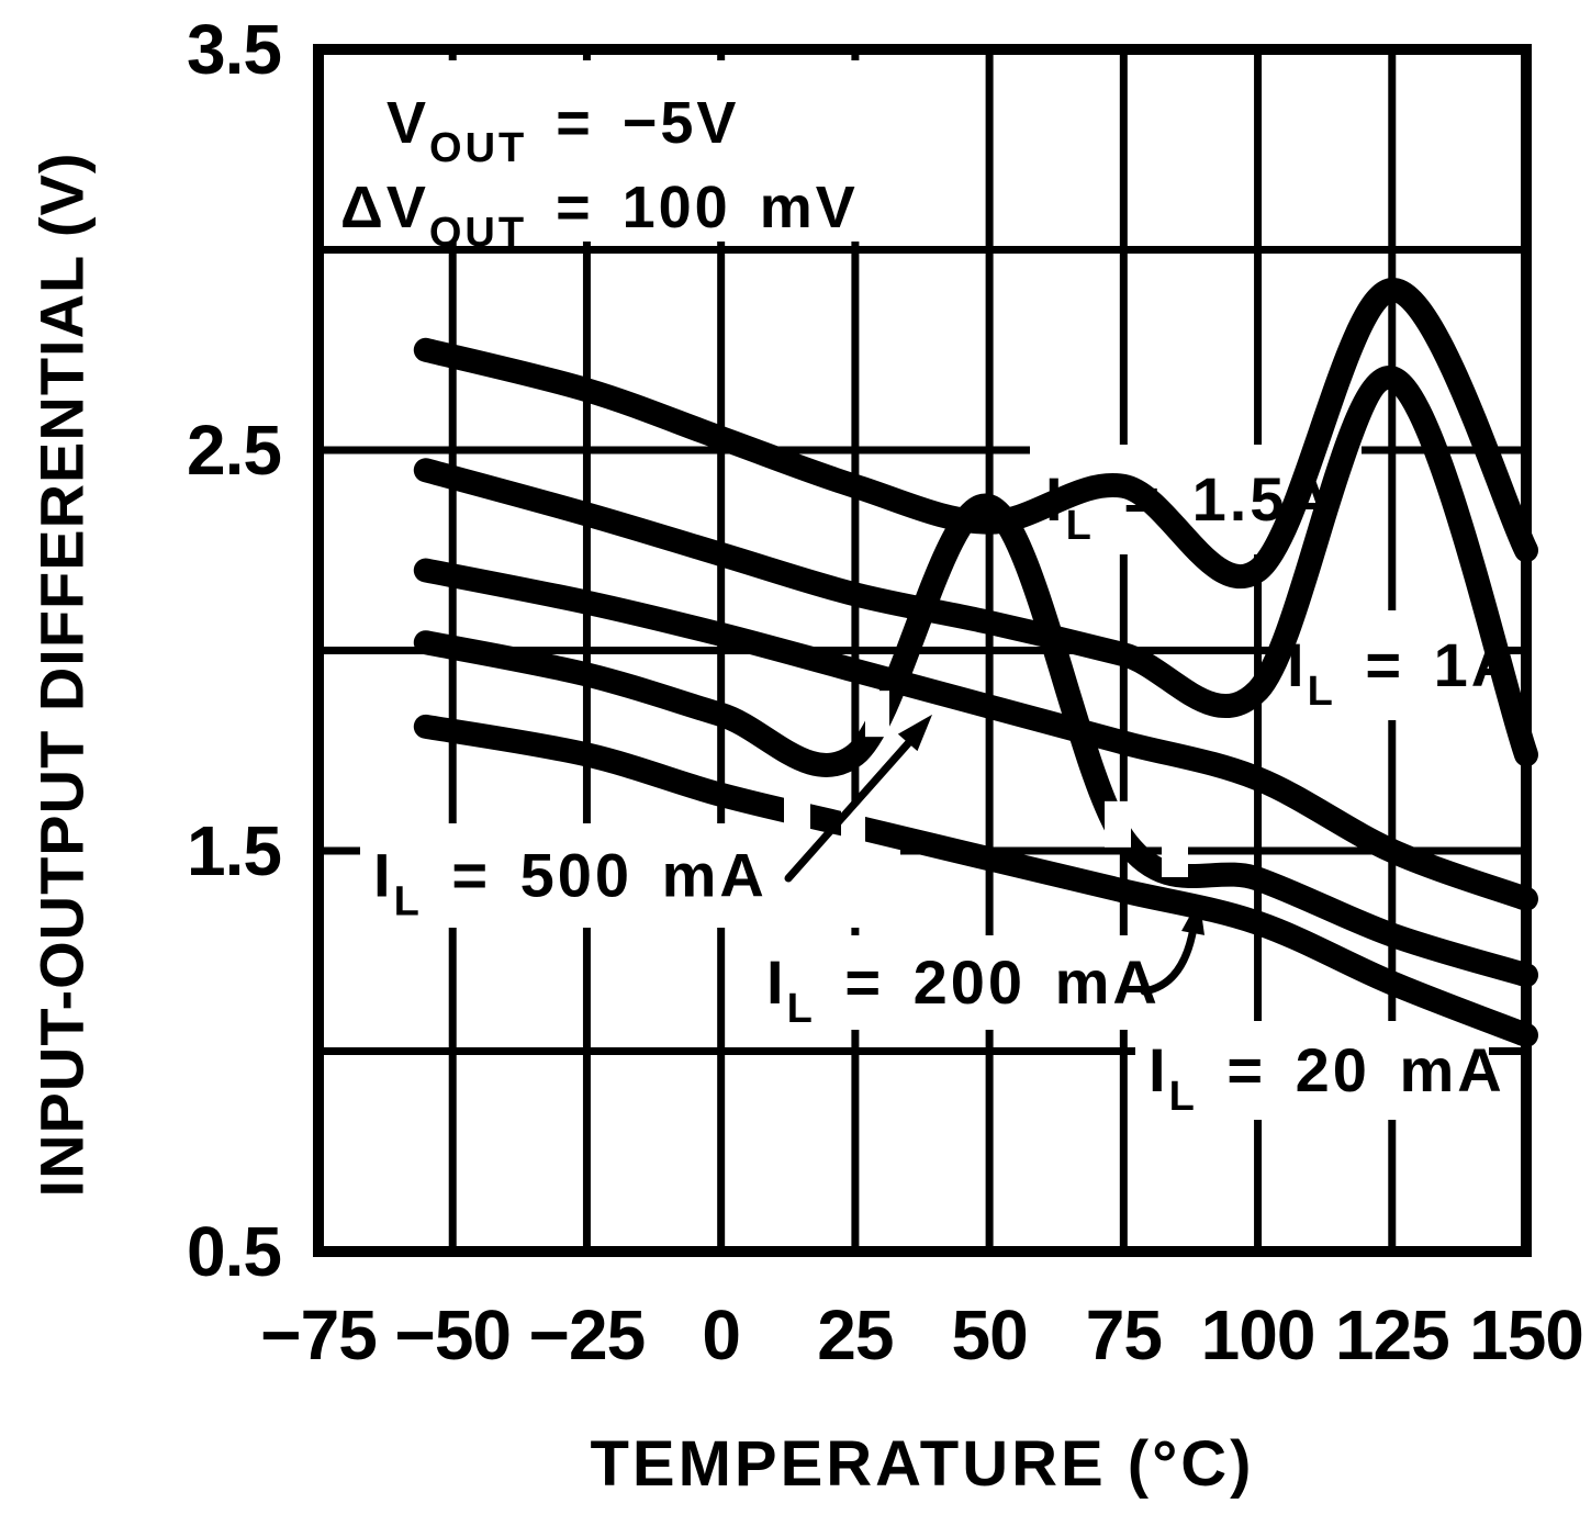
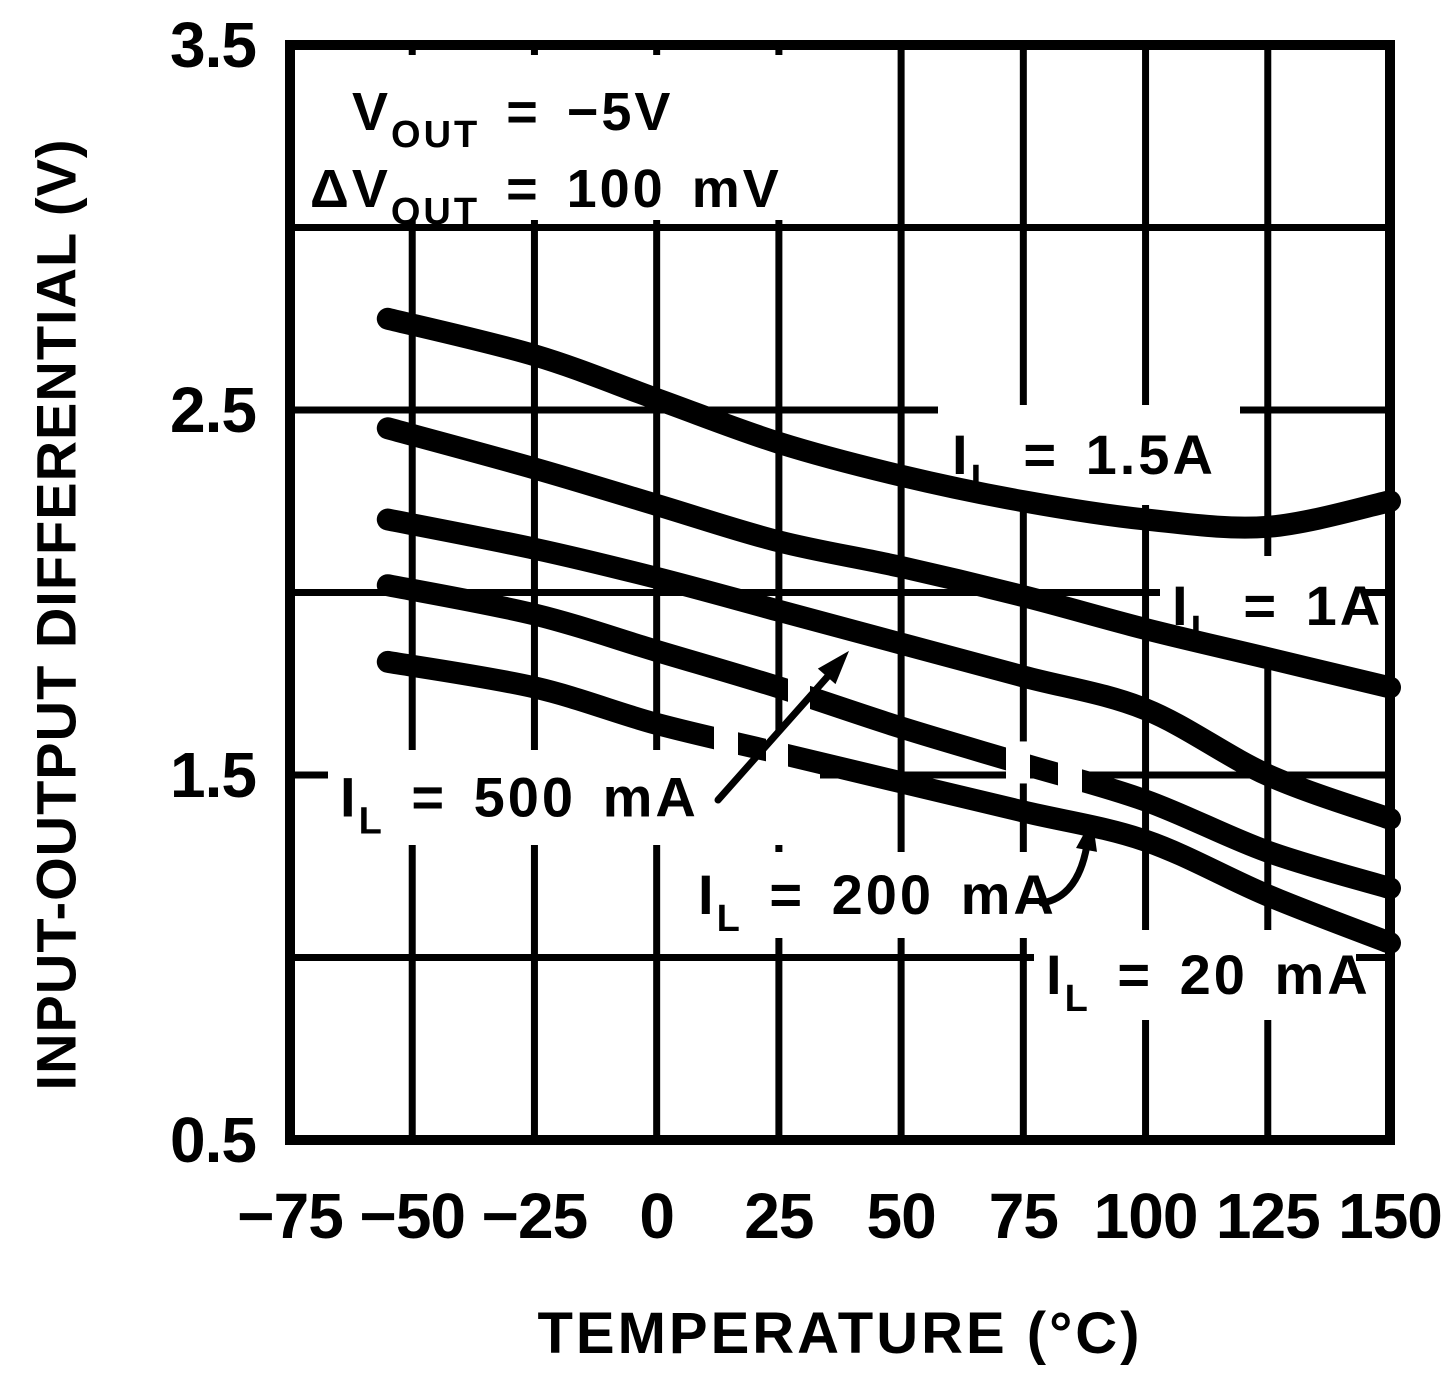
IL = 200 mA/50: 2.36 -> 1.63
IL = 1.5A/75: 2.41 -> 2.25
IL = 1.5A/125: 2.90 -> 2.18
IL = 1A/125: 2.68 -> 1.82
